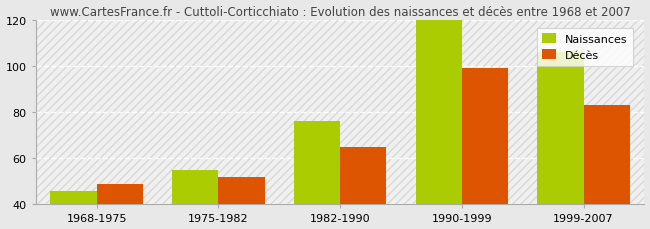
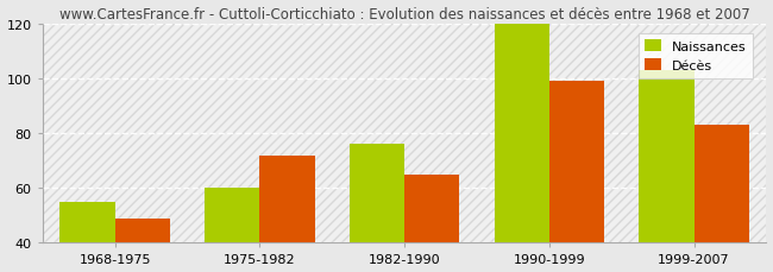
Naissances/1968-1975: 46 -> 55
Naissances/1975-1982: 55 -> 60
Décès/1975-1982: 52 -> 72
Naissances/1999-2007: 106 -> 103
